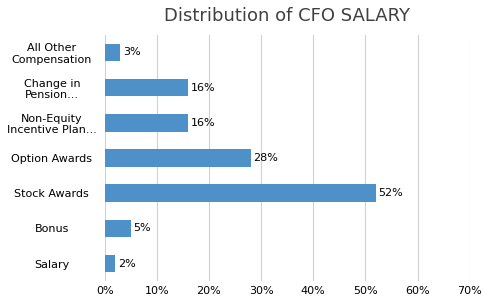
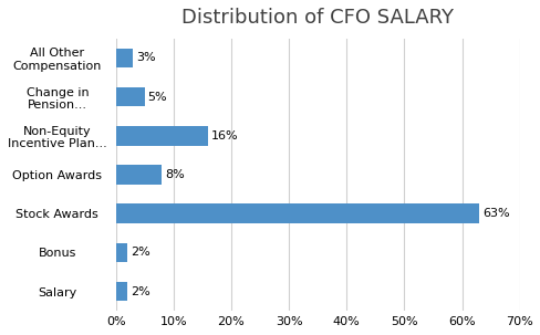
Change in Pension...: 16% -> 5%
Option Awards: 28% -> 8%
Stock Awards: 52% -> 63%
Bonus: 5% -> 2%
